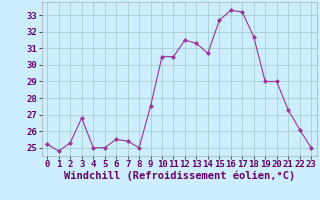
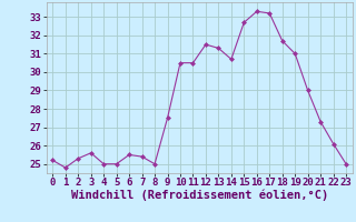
3: 26.8 -> 25.6
19: 29.0 -> 31.0
